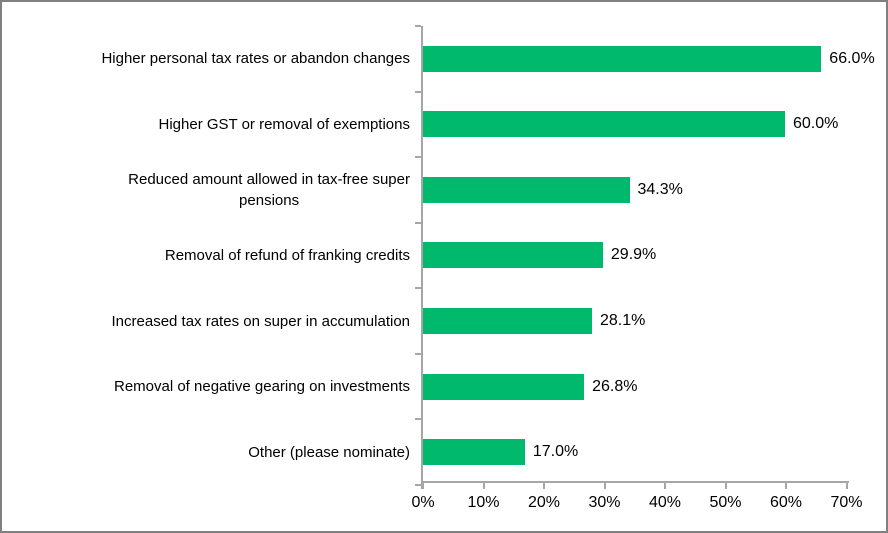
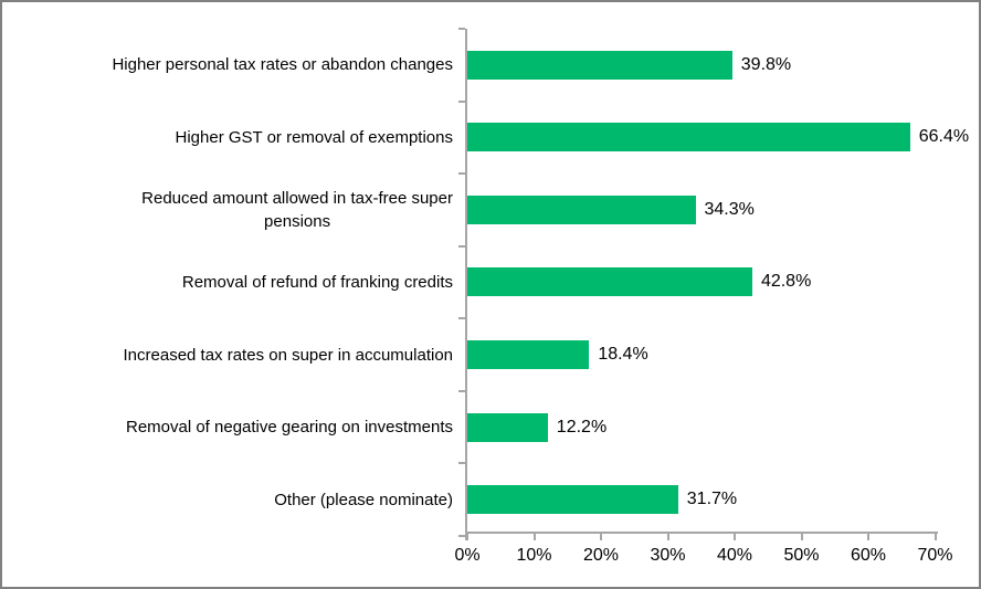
Higher personal tax rates or abandon changes: 66.0% -> 39.8%
Higher GST or removal of exemptions: 60.0% -> 66.4%
Removal of refund of franking credits: 29.9% -> 42.8%
Increased tax rates on super in accumulation: 28.1% -> 18.4%
Removal of negative gearing on investments: 26.8% -> 12.2%
Other (please nominate): 17.0% -> 31.7%
